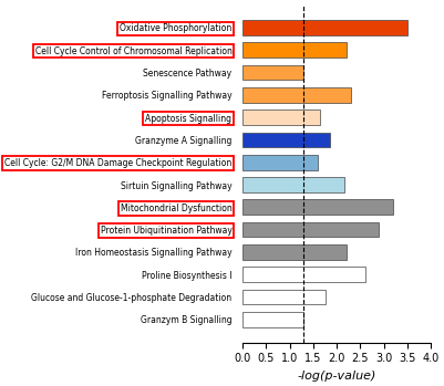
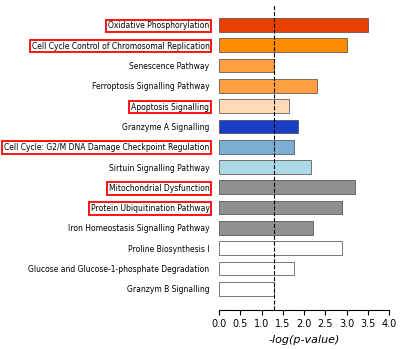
Cell Cycle Control of Chromosomal Replication: 2.20 -> 3.00
Cell Cycle: G2/M DNA Damage Checkpoint Regulation: 1.60 -> 1.75
Proline Biosynthesis I: 2.60 -> 2.90
